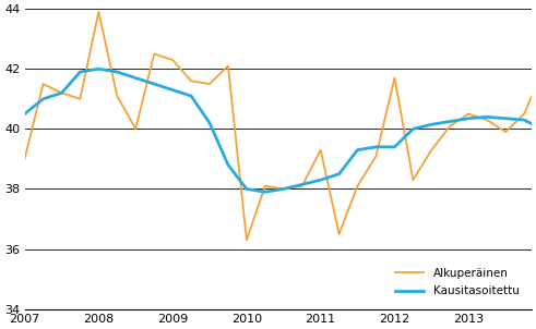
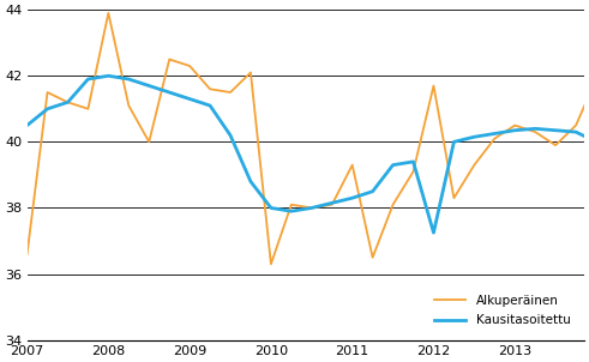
Alkuperäinen/2007: 39.0 -> 36.6
Kausitasoitettu/2012: 39.40 -> 37.25
